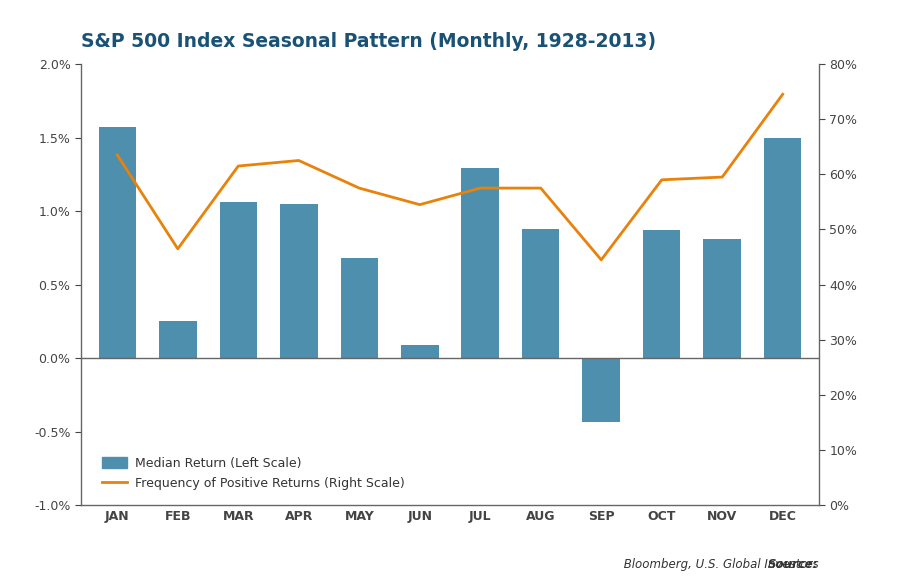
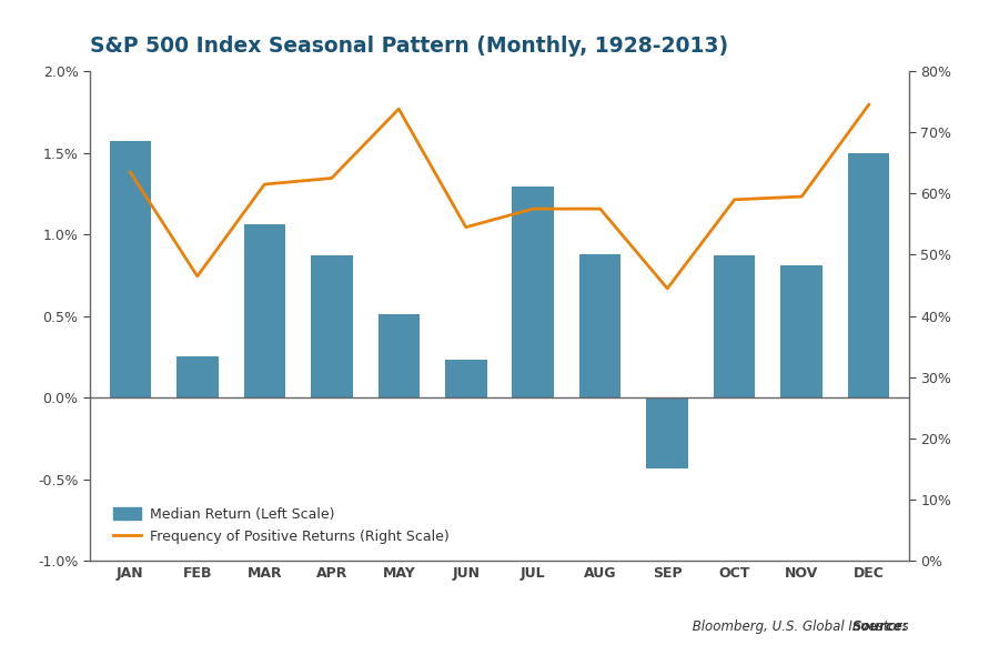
Median Return (Left Scale)/APR: 1.05% -> 0.87%
Median Return (Left Scale)/MAY: 0.68% -> 0.51%
Frequency of Positive Returns (Right Scale)/MAY: 57.5% -> 73.8%
Median Return (Left Scale)/JUN: 0.09% -> 0.23%
